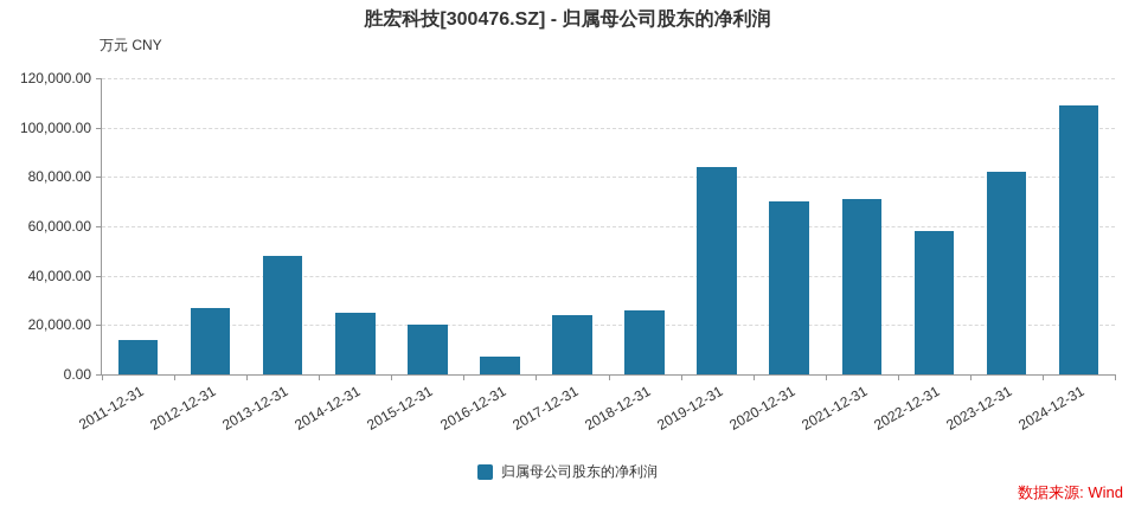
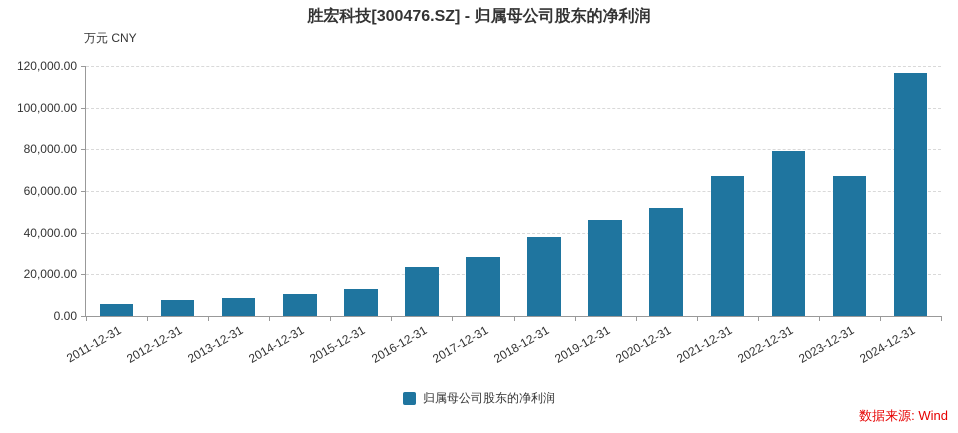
2011-12-31: 14000 -> 6000
2012-12-31: 27000 -> 8000
2013-12-31: 48000 -> 9000
2014-12-31: 25000 -> 10000
2015-12-31: 20000 -> 13000
2016-12-31: 7000 -> 23000
2017-12-31: 24000 -> 28000
2018-12-31: 26000 -> 38000
2019-12-31: 84000 -> 46000
2020-12-31: 70000 -> 52000
2021-12-31: 71000 -> 67000
2022-12-31: 58000 -> 79000
2023-12-31: 82000 -> 67000
2024-12-31: 109000 -> 116000
